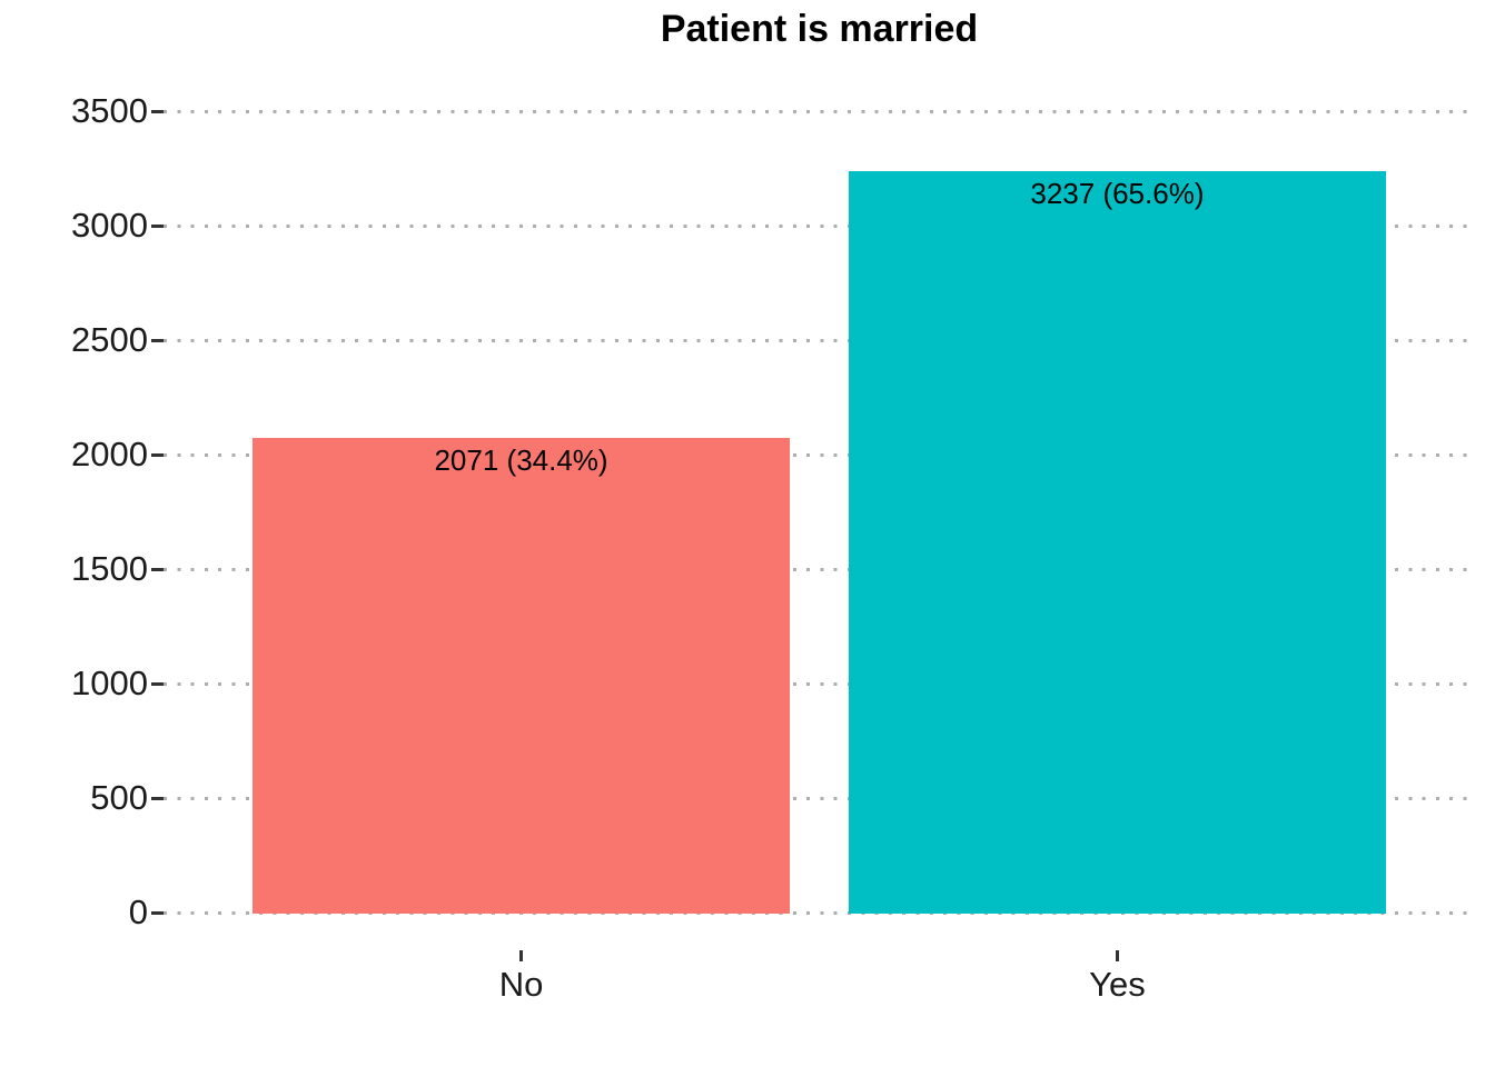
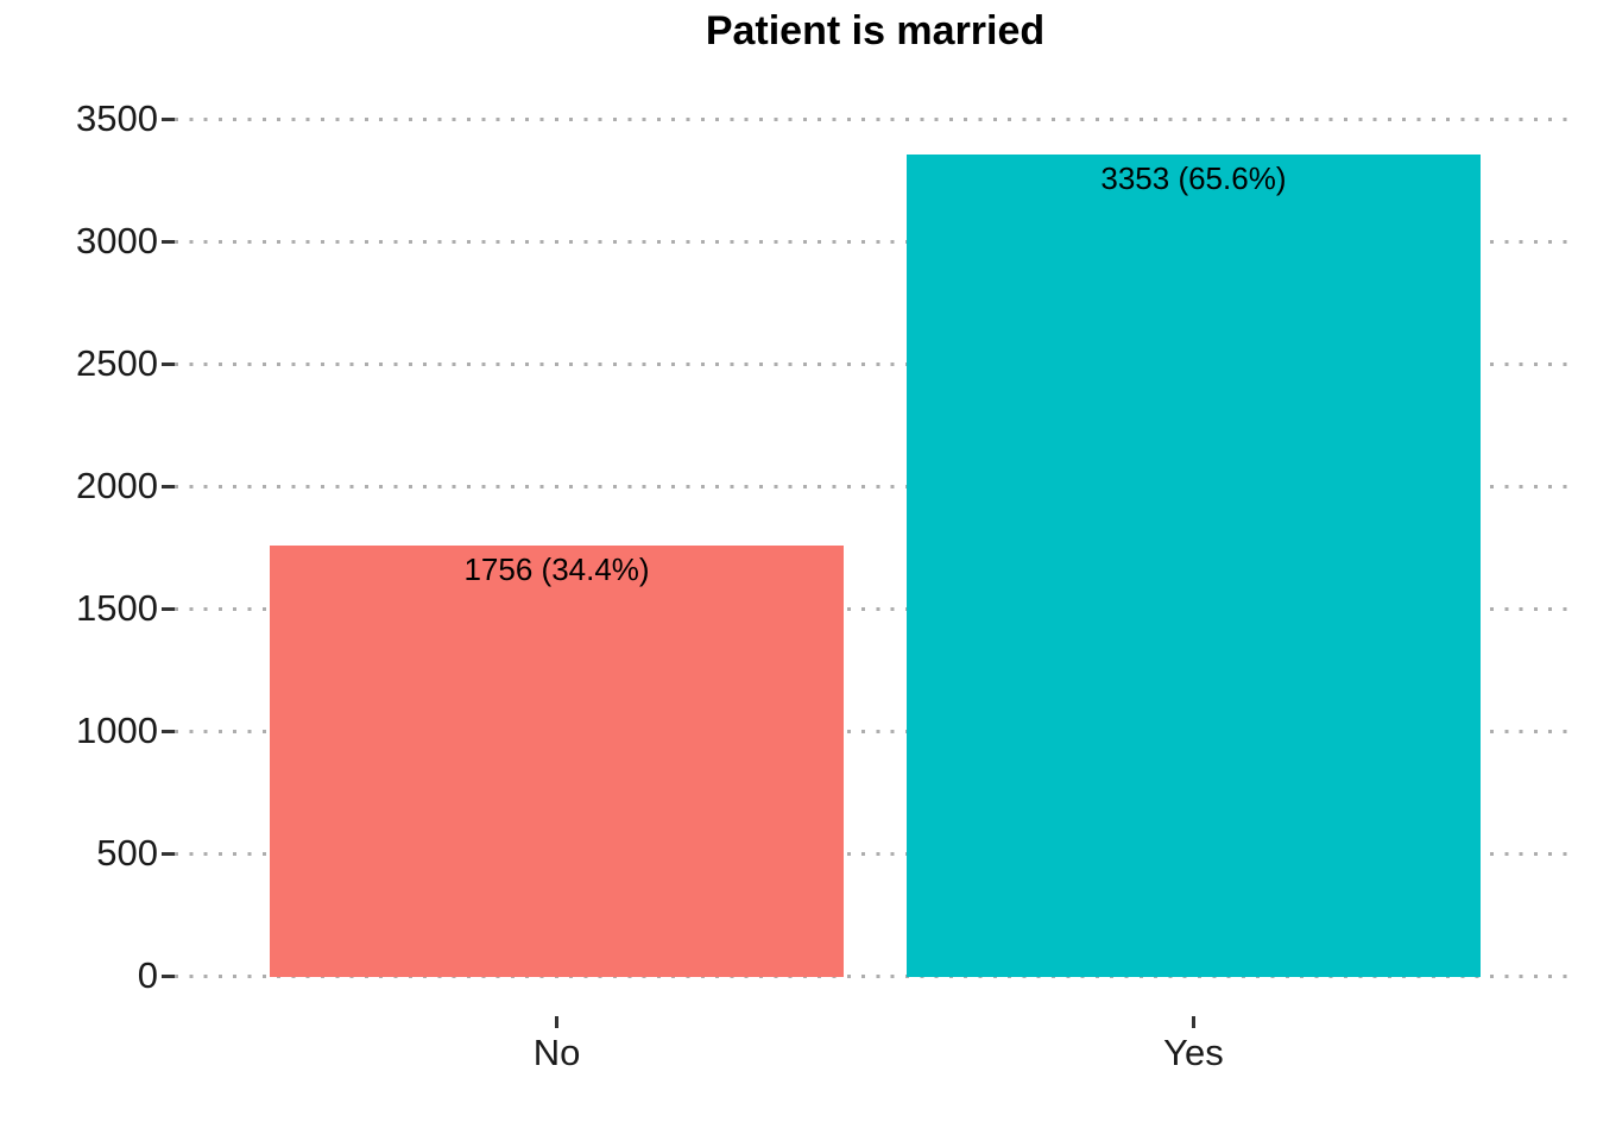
No: 2071 -> 1756
Yes: 3237 -> 3353
